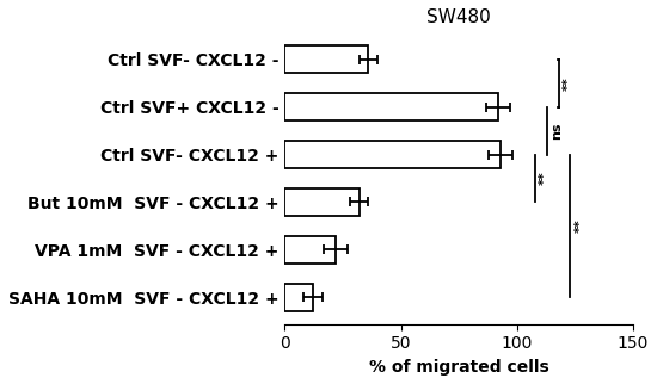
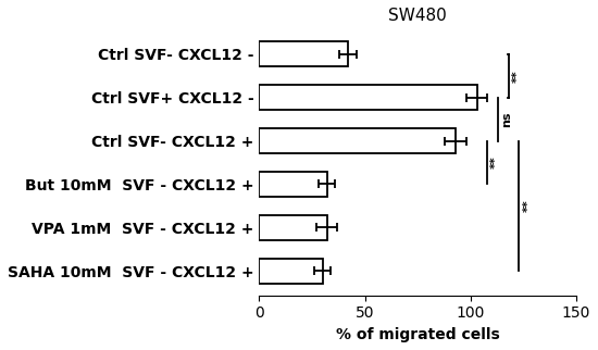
Ctrl SVF- CXCL12 -: 36 -> 42
Ctrl SVF+ CXCL12 -: 92 -> 103
VPA 1mM SVF - CXCL12 +: 22 -> 32
SAHA 10mM SVF - CXCL12 +: 12 -> 30
